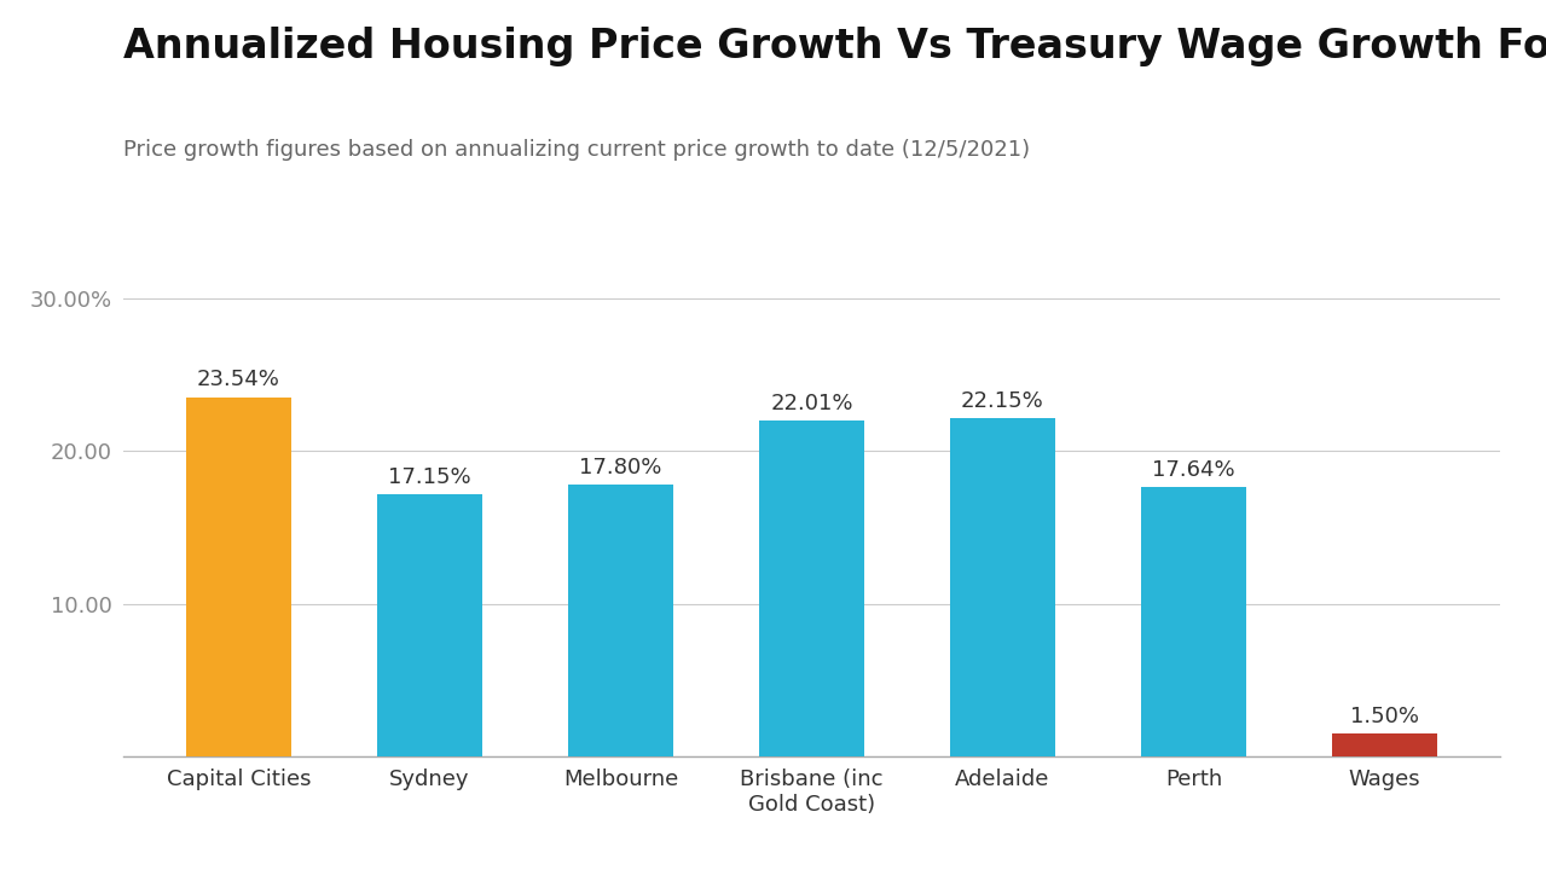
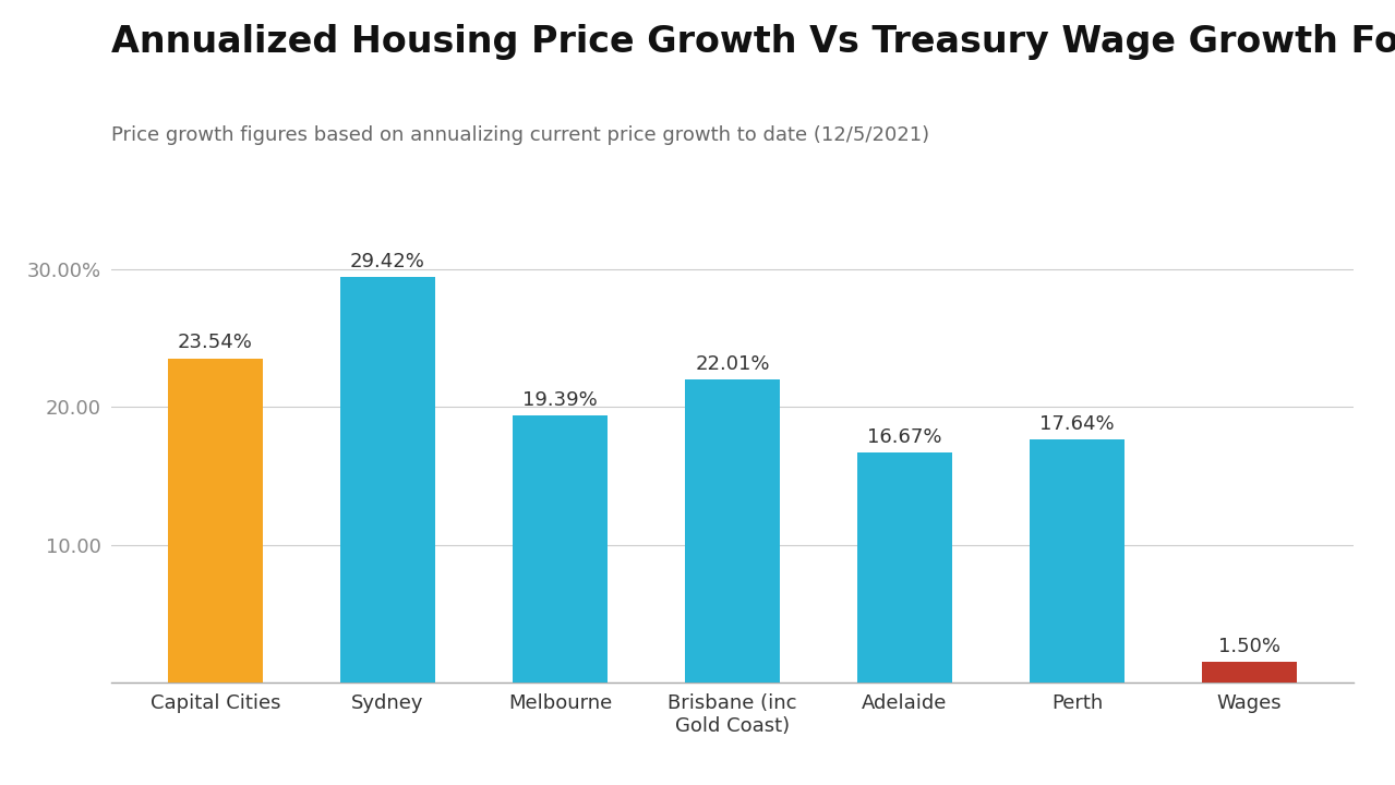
Sydney: 17.15% -> 29.42%
Melbourne: 17.80% -> 19.39%
Adelaide: 22.15% -> 16.67%
